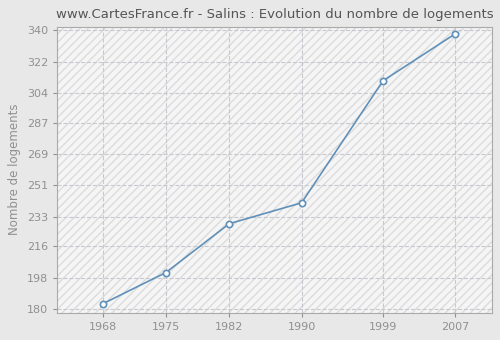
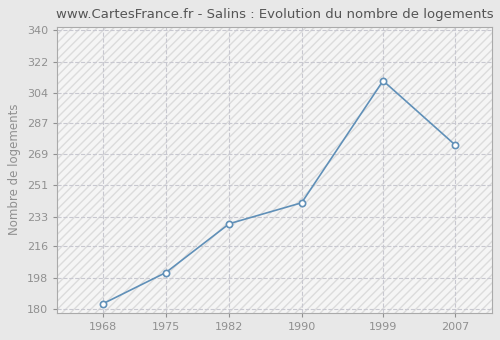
2007: 338 -> 274
